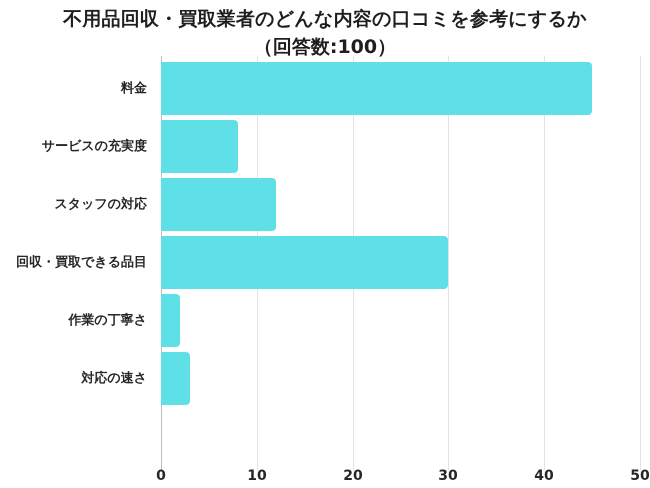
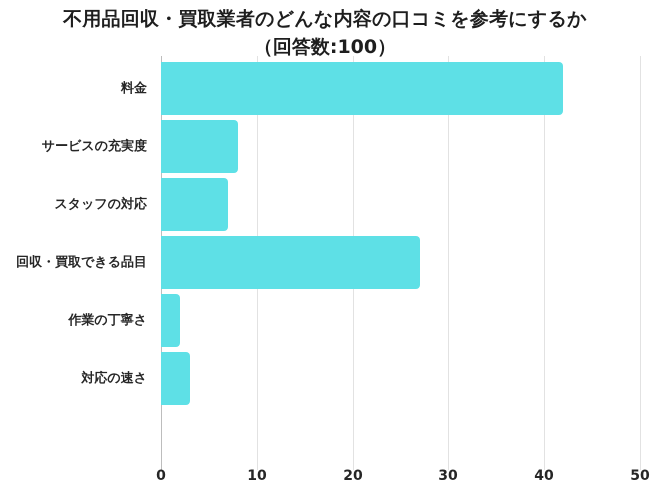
料金: 45 -> 42
スタッフの対応: 12 -> 7
回収・買取できる品目: 30 -> 27
